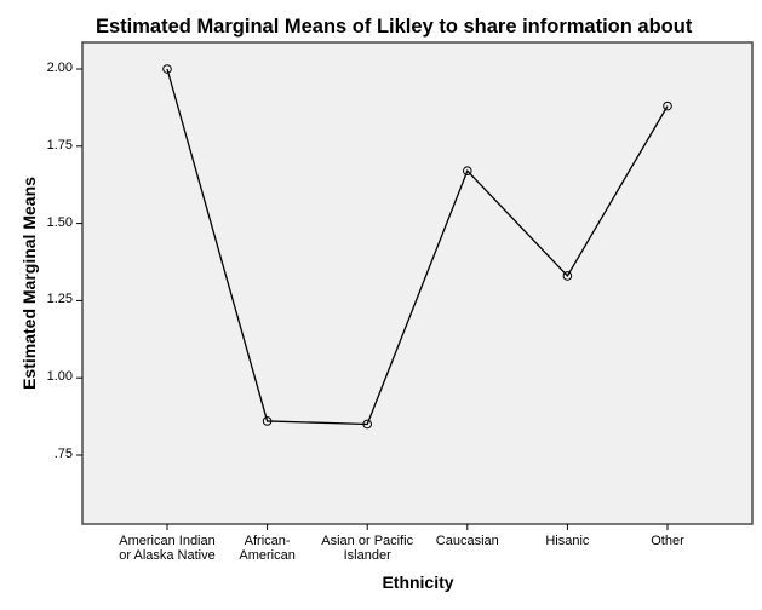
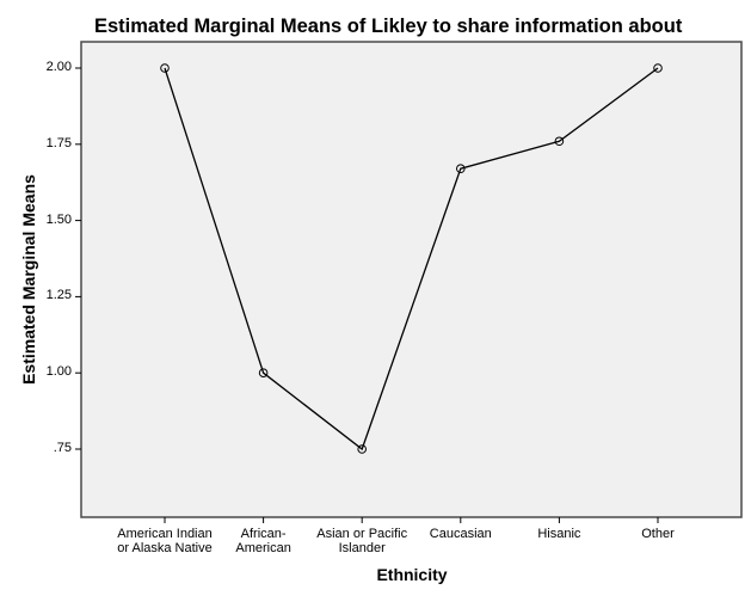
African- American: 0.86 -> 1.00
Asian or Pacific Islander: 0.85 -> 0.75
Hisanic: 1.33 -> 1.76
Other: 1.88 -> 2.00
